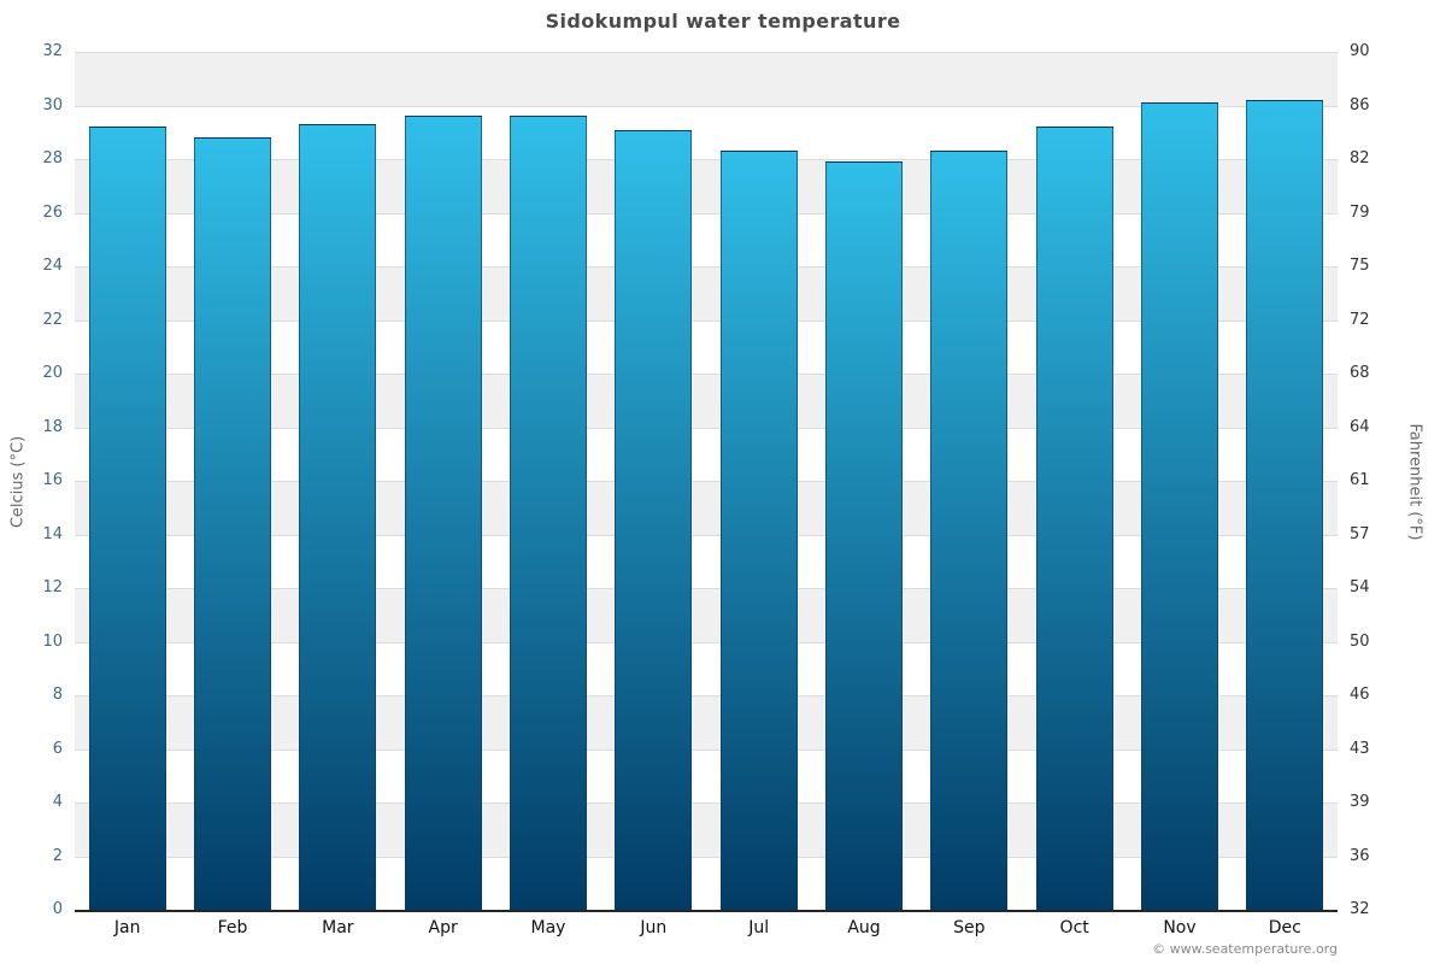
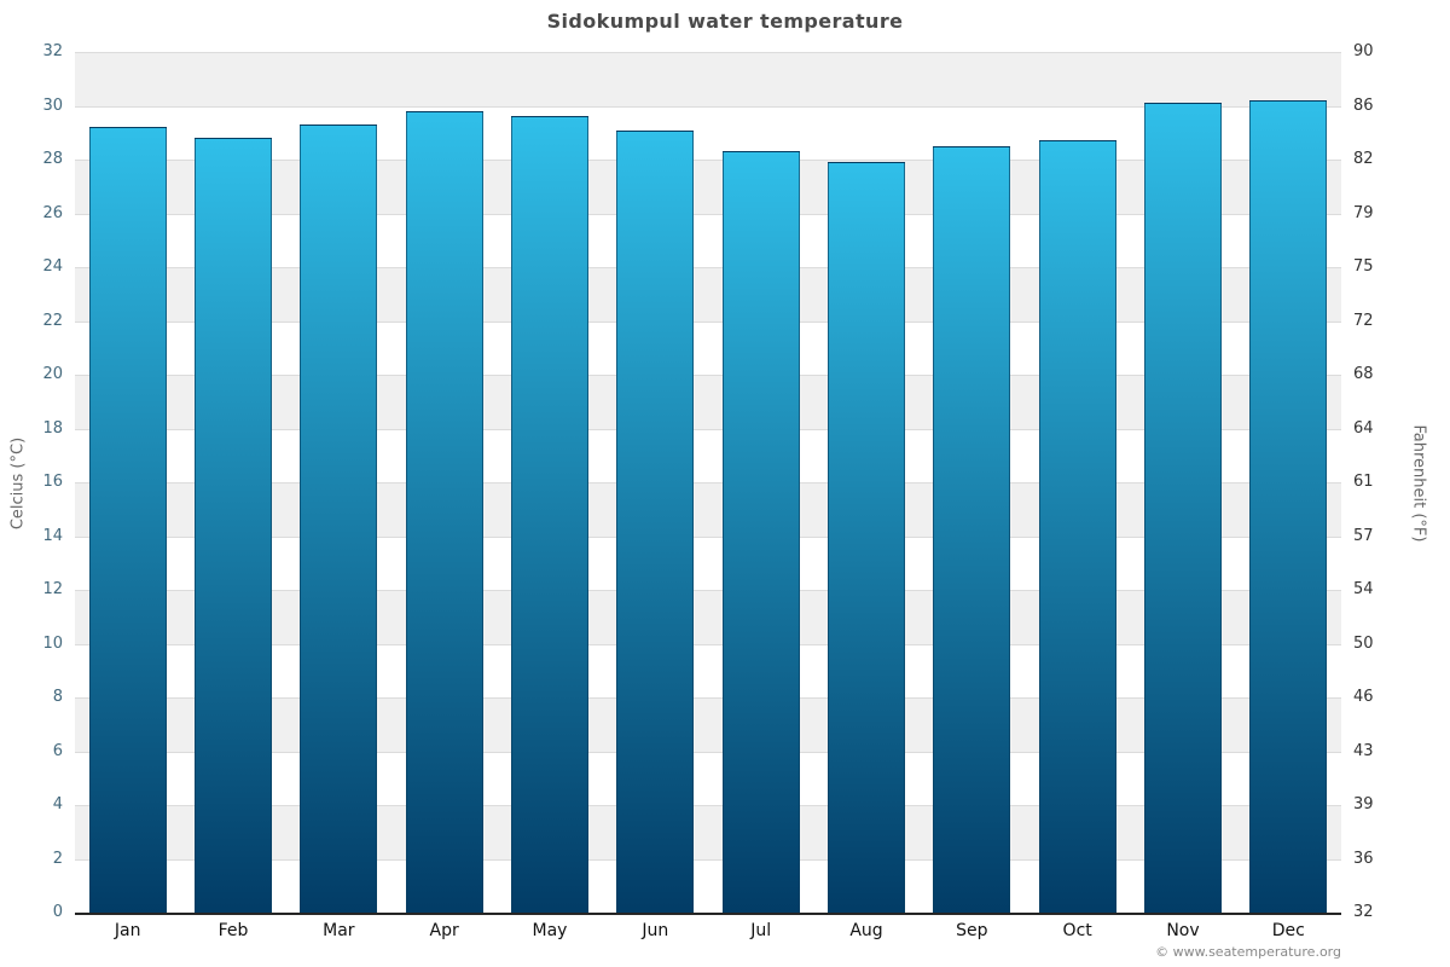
Apr: 29.6 -> 29.8
Sep: 28.3 -> 28.5
Oct: 29.2 -> 28.7
